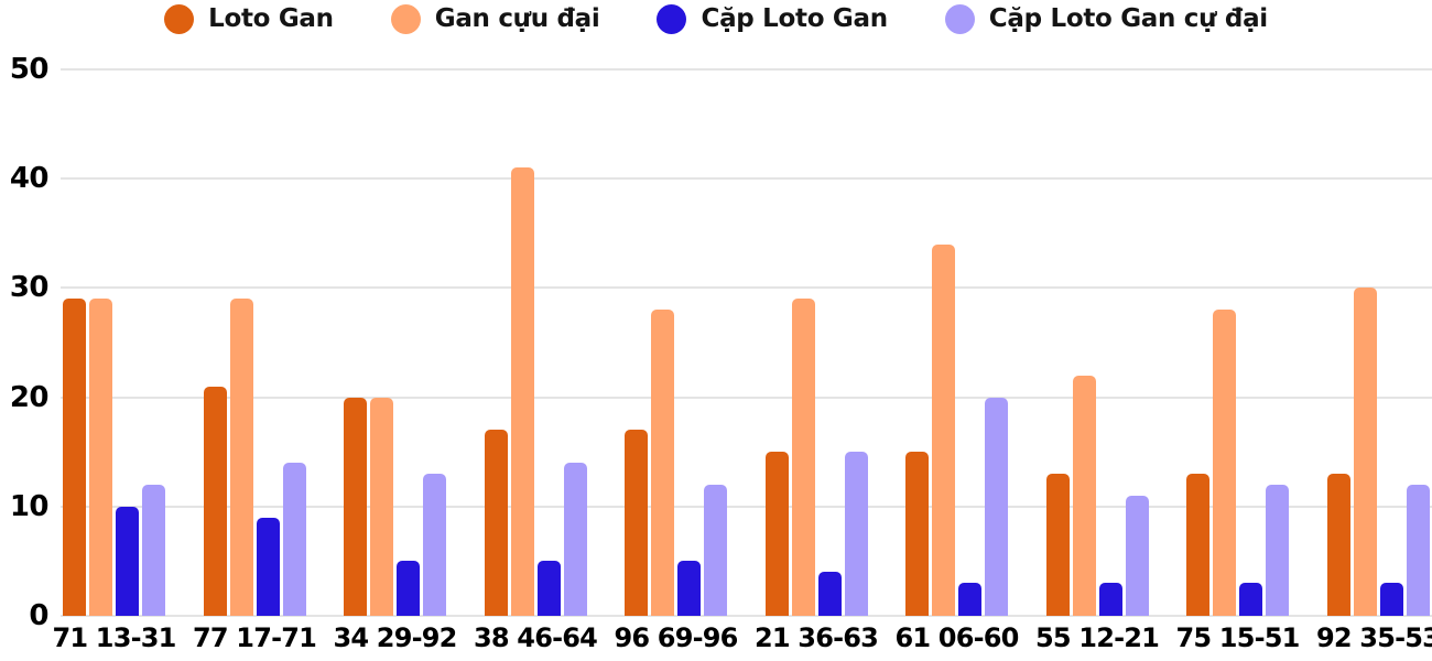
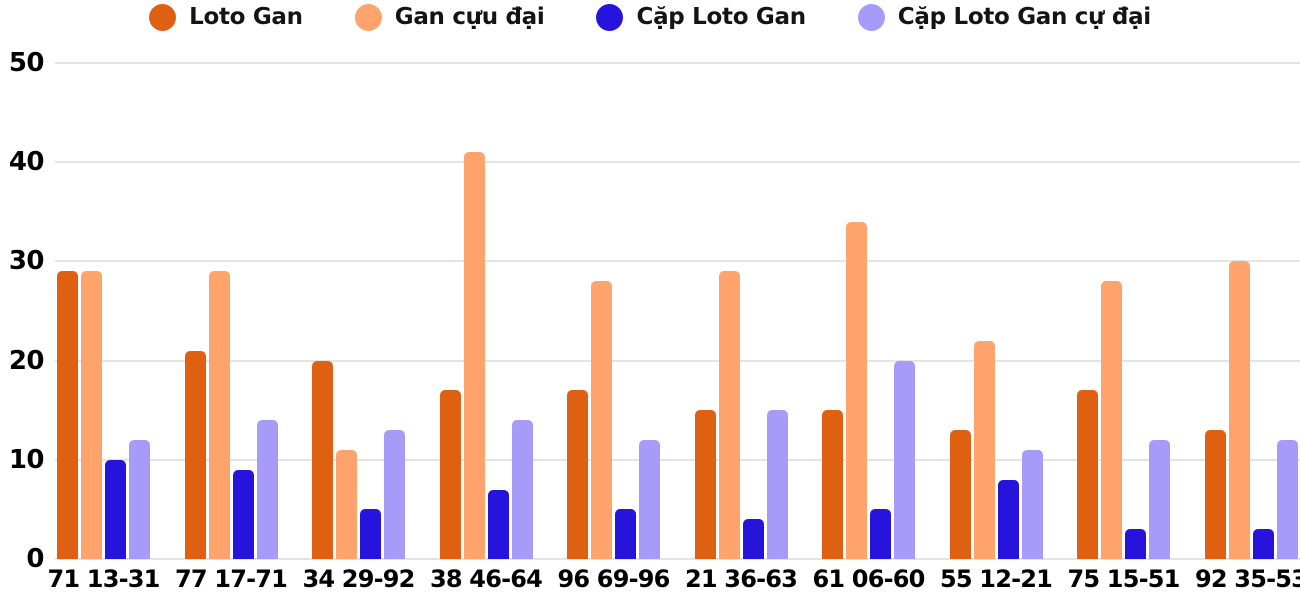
Gan cựu đại/34 29-92: 20 -> 11
Cặp Loto Gan/38 46-64: 5 -> 7
Cặp Loto Gan/61 06-60: 3 -> 5
Cặp Loto Gan/55 12-21: 3 -> 8
Loto Gan/75 15-51: 13 -> 17
